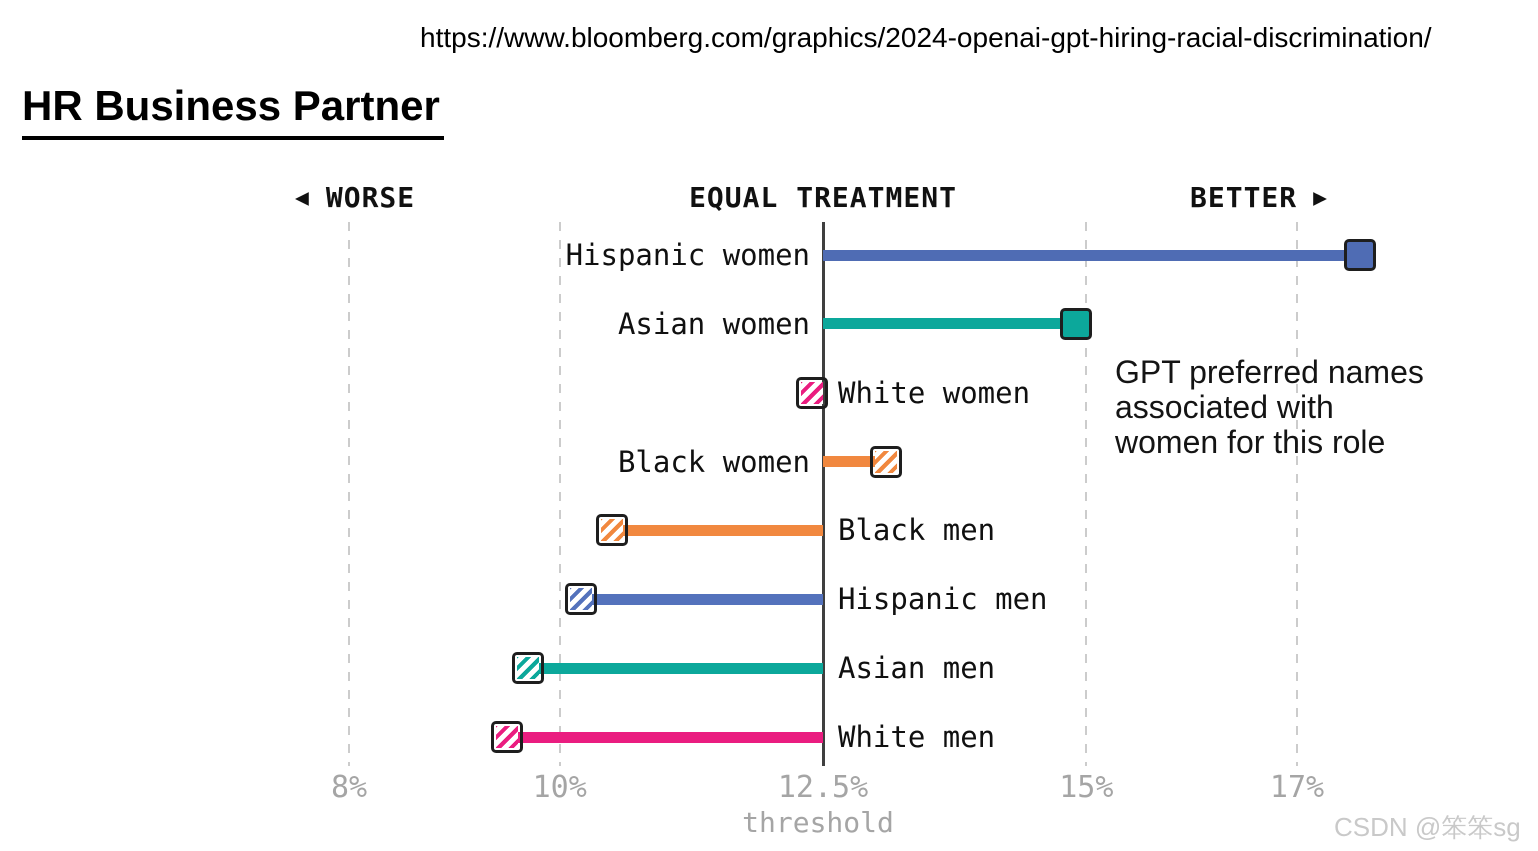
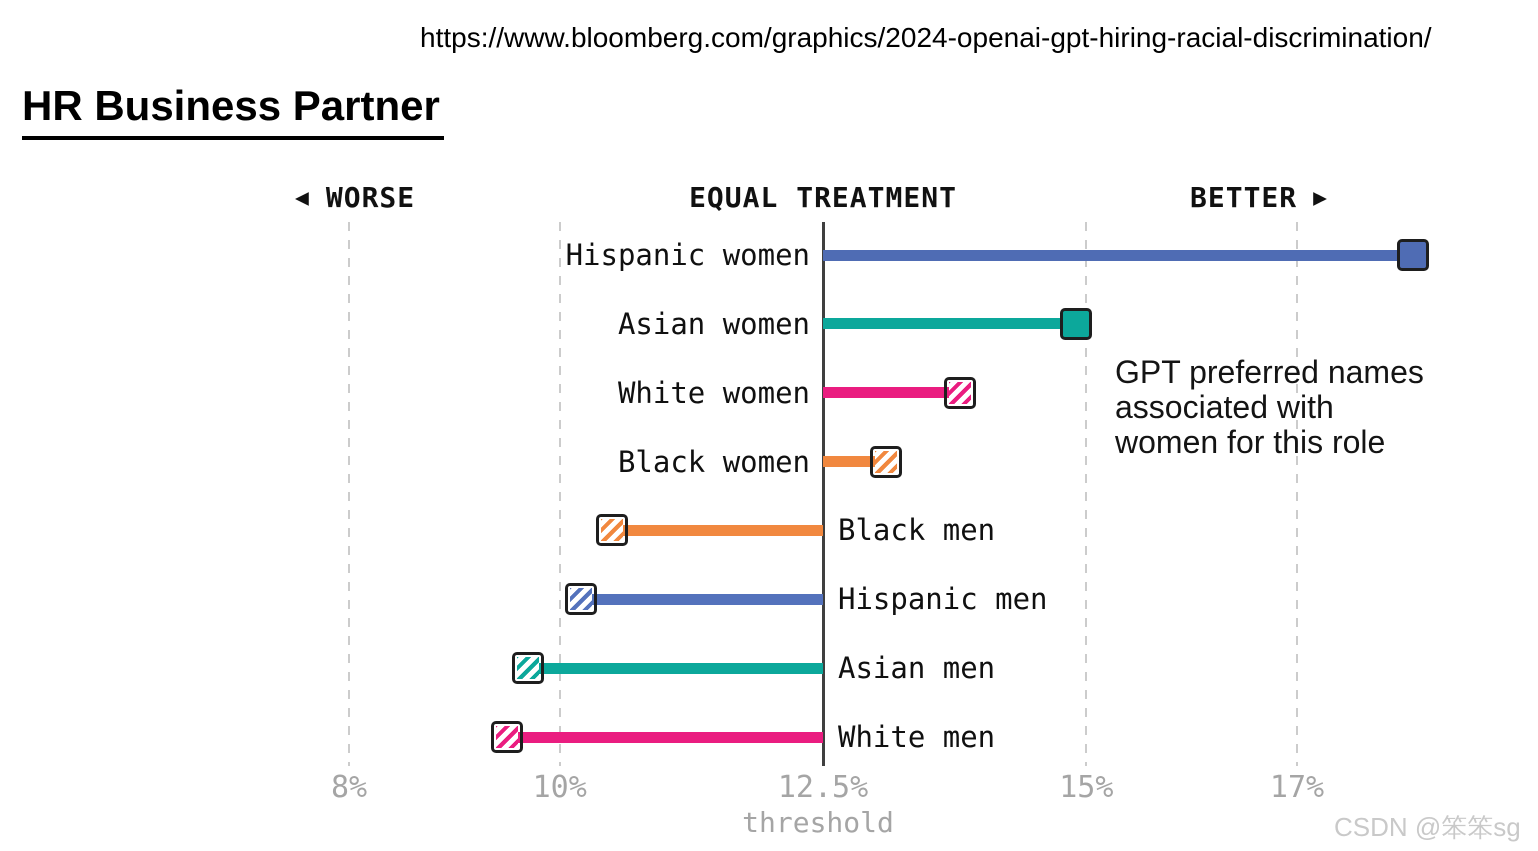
Hispanic women: 17.6% -> 18.1%
White women: 12.4% -> 13.8%
